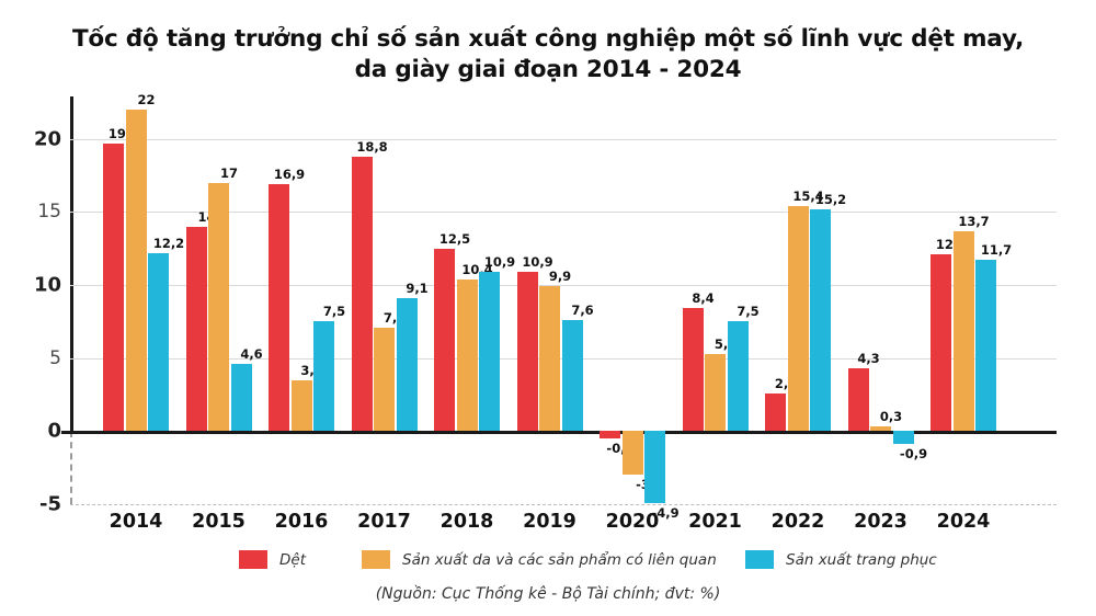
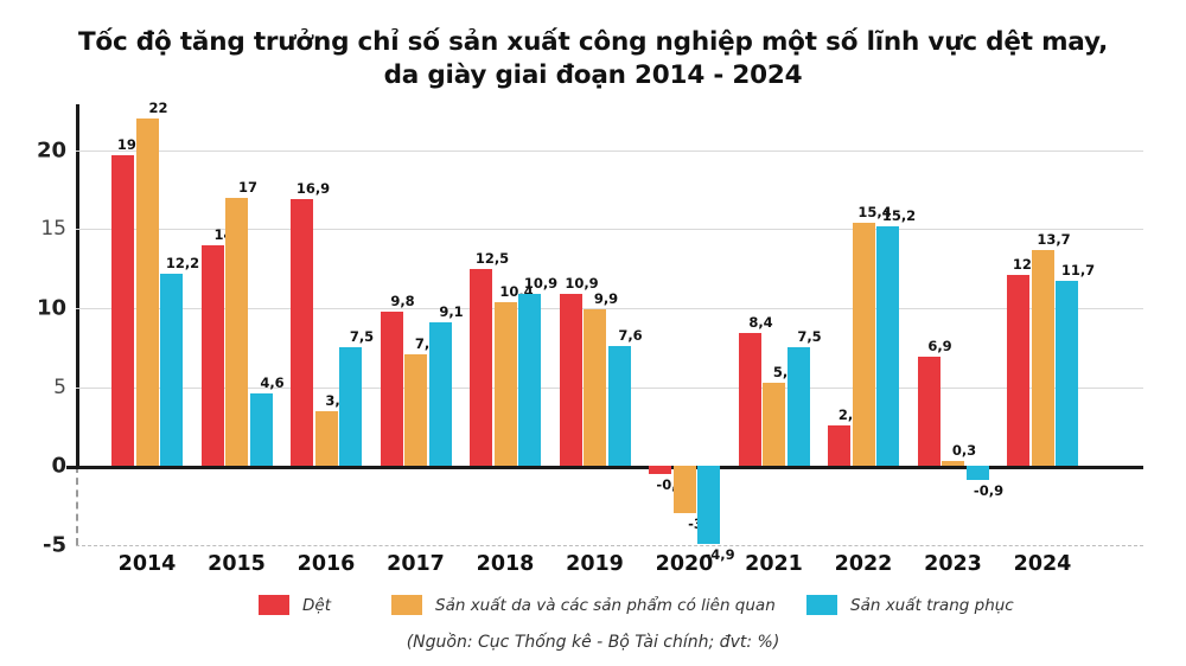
Dệt/2017: 18,8 -> 9,8
Dệt/2023: 4,3 -> 6,9
